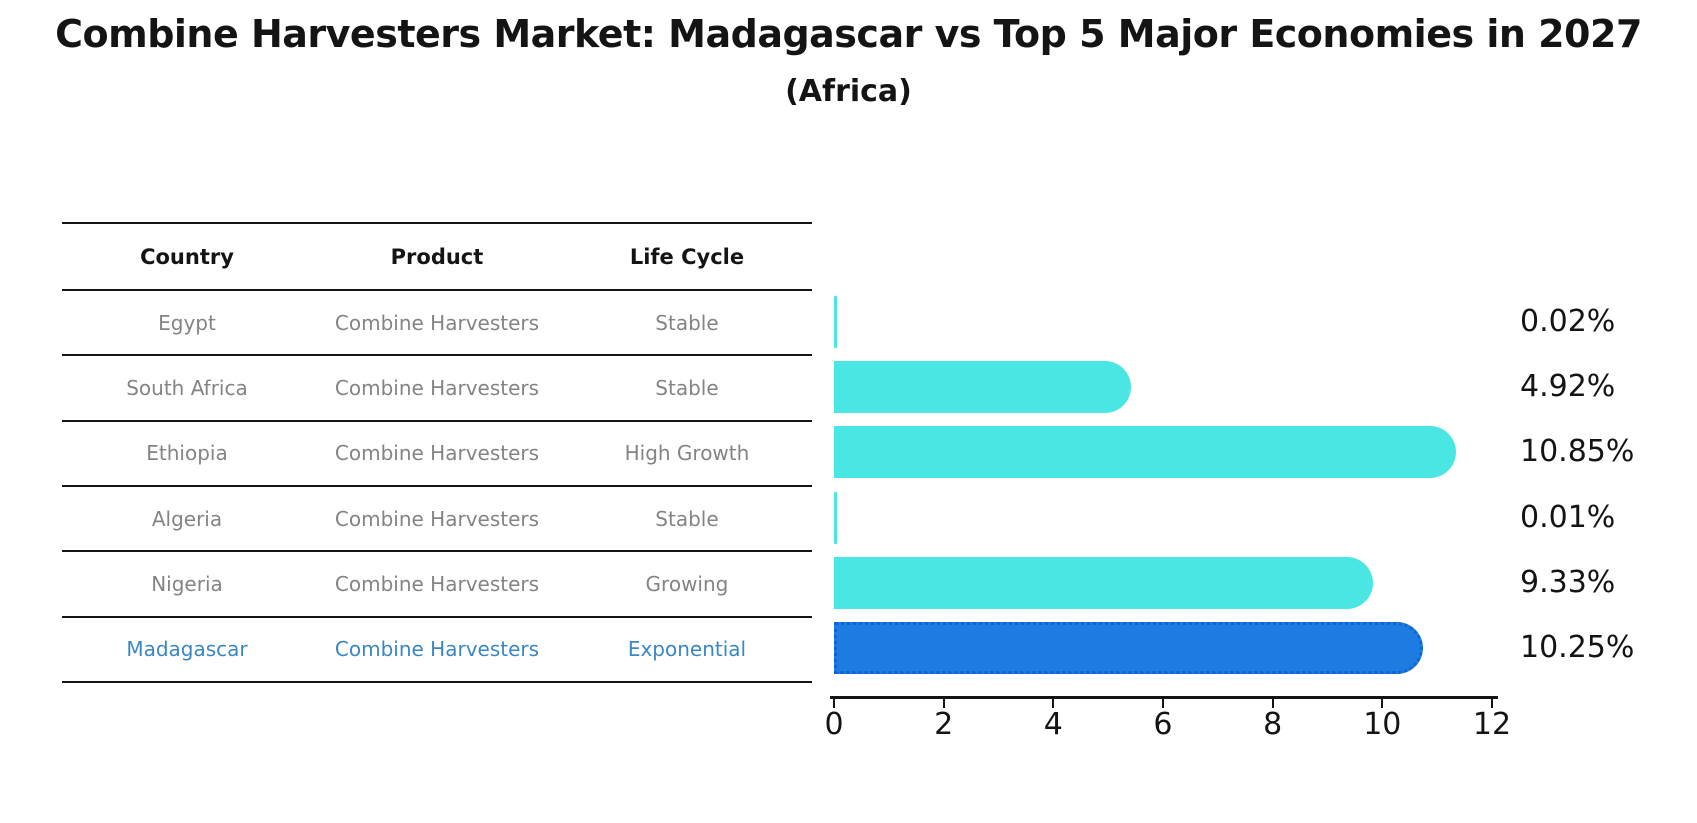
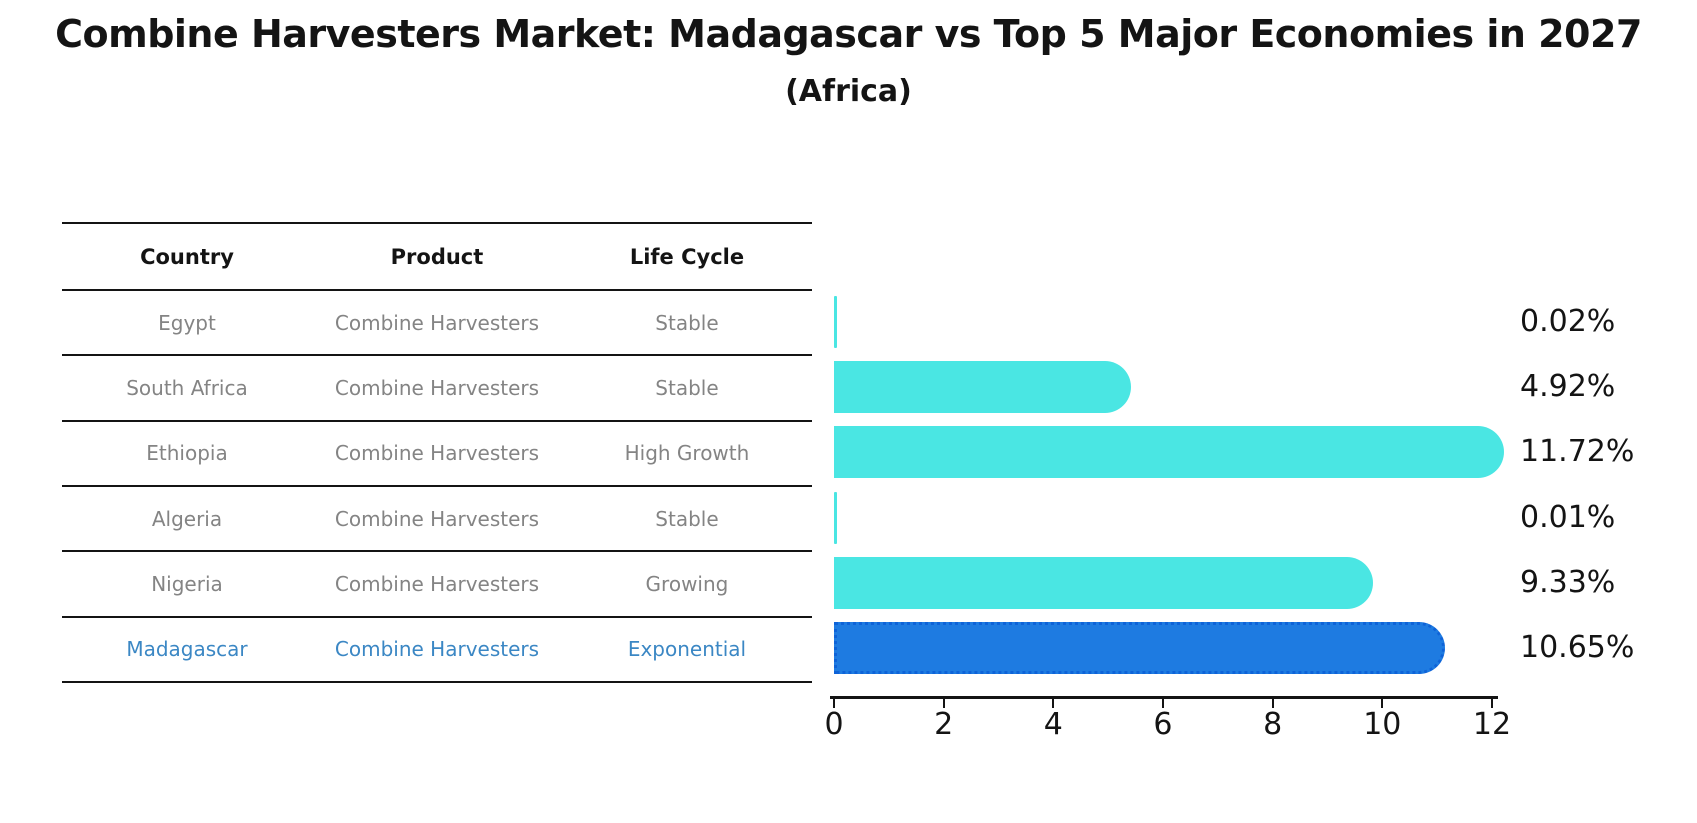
Ethiopia: 10.85% -> 11.72%
Madagascar: 10.25% -> 10.65%
